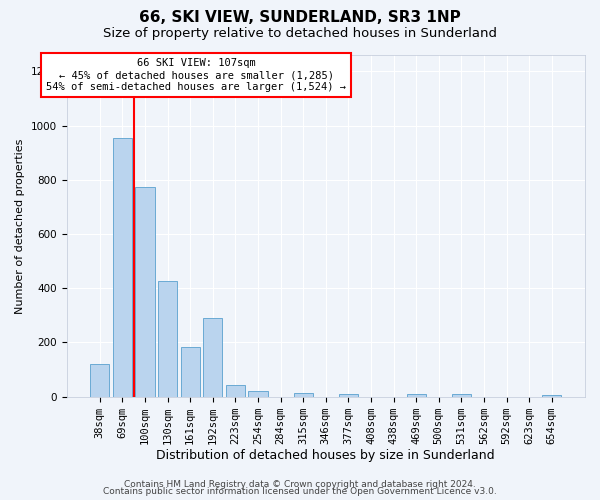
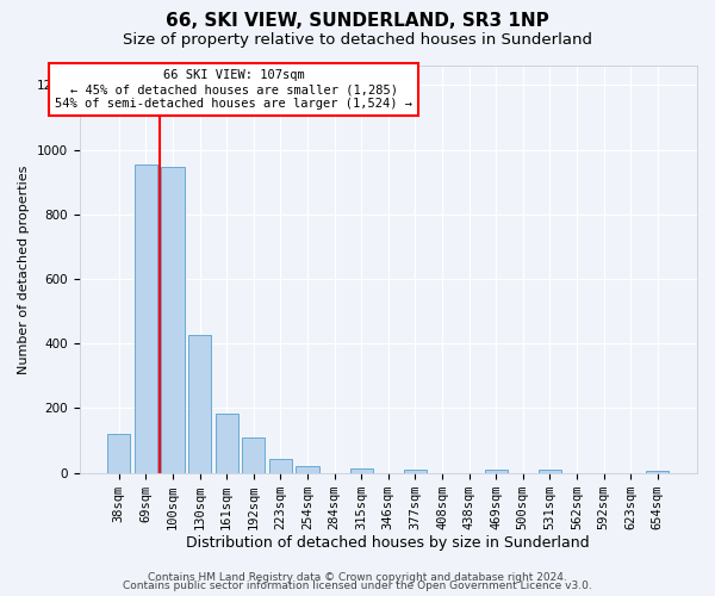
100sqm: 775 -> 945
192sqm: 290 -> 110
